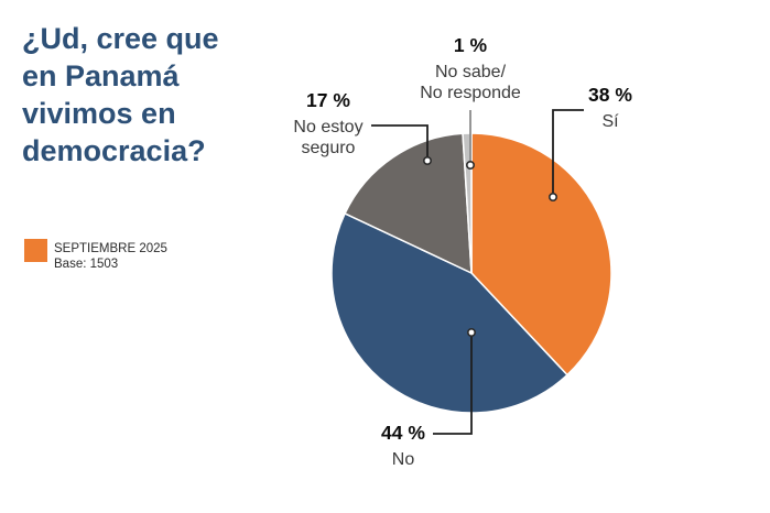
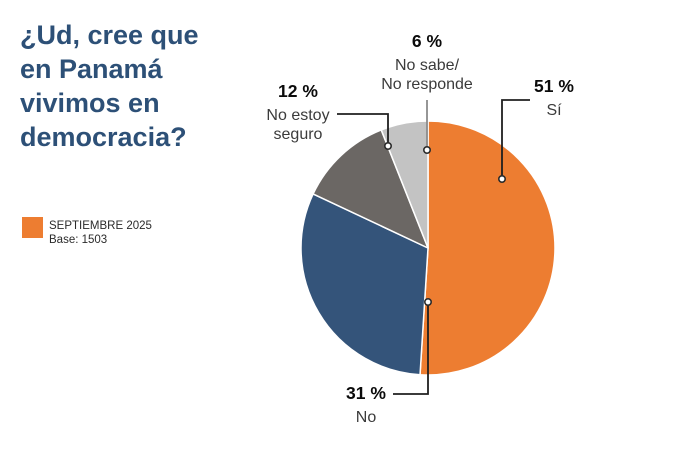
Sí: 38 -> 51
No: 44 -> 31
No estoy seguro: 17 -> 12
No sabe/No responde: 1 -> 6
